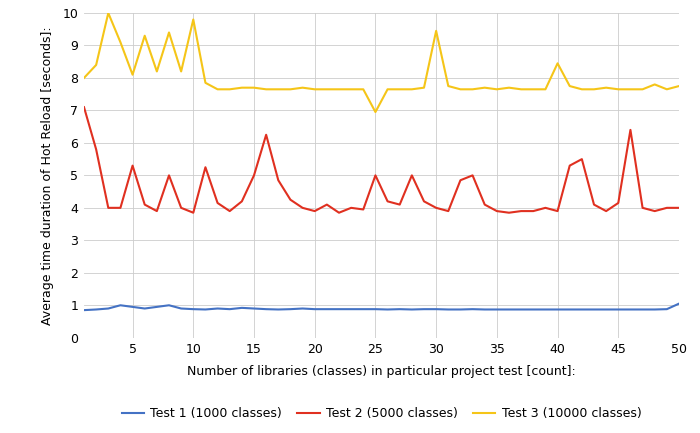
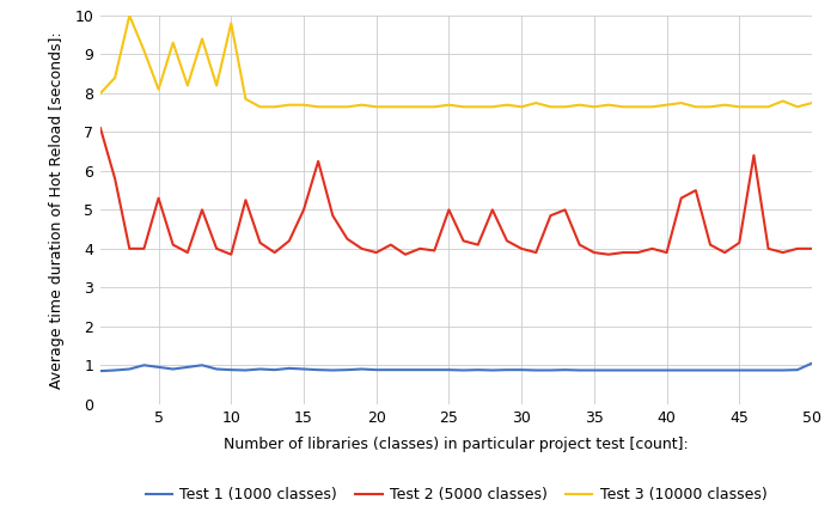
Test 3 (10000 classes)/25: 6.95 -> 7.70
Test 3 (10000 classes)/30: 9.45 -> 7.65
Test 3 (10000 classes)/40: 8.45 -> 7.70
